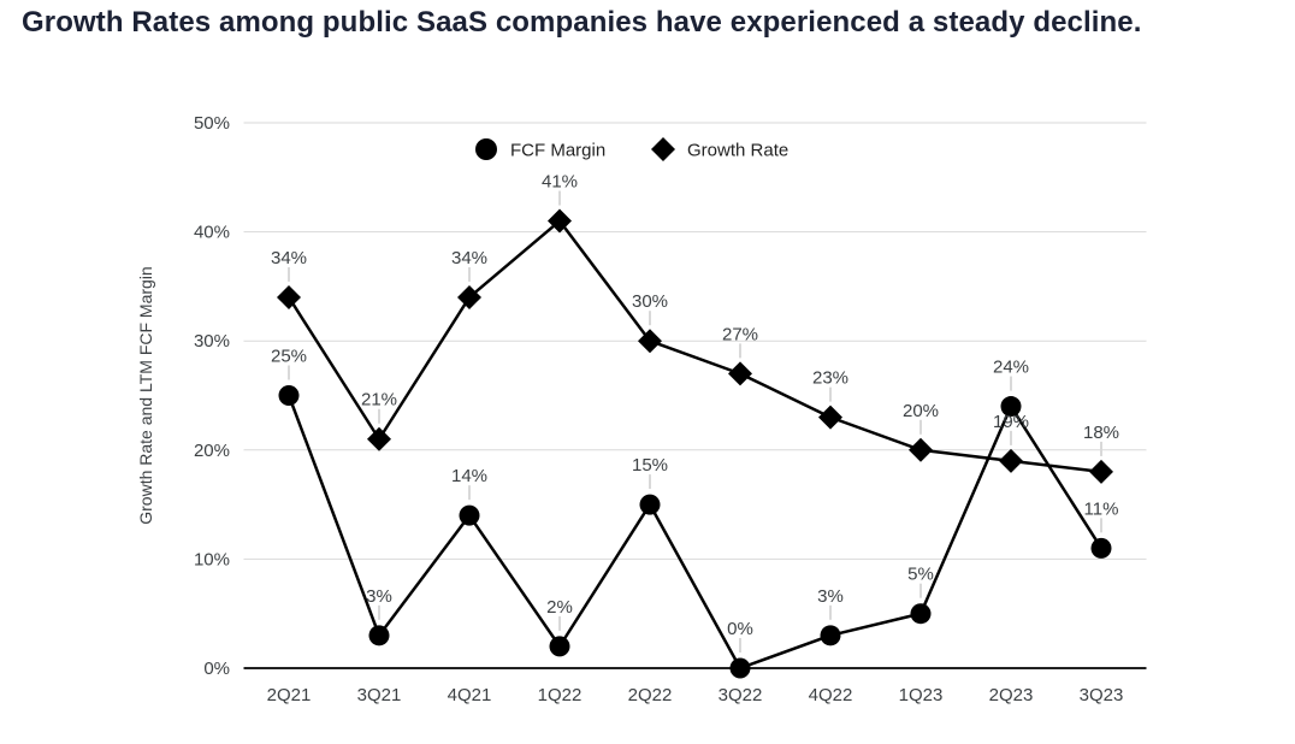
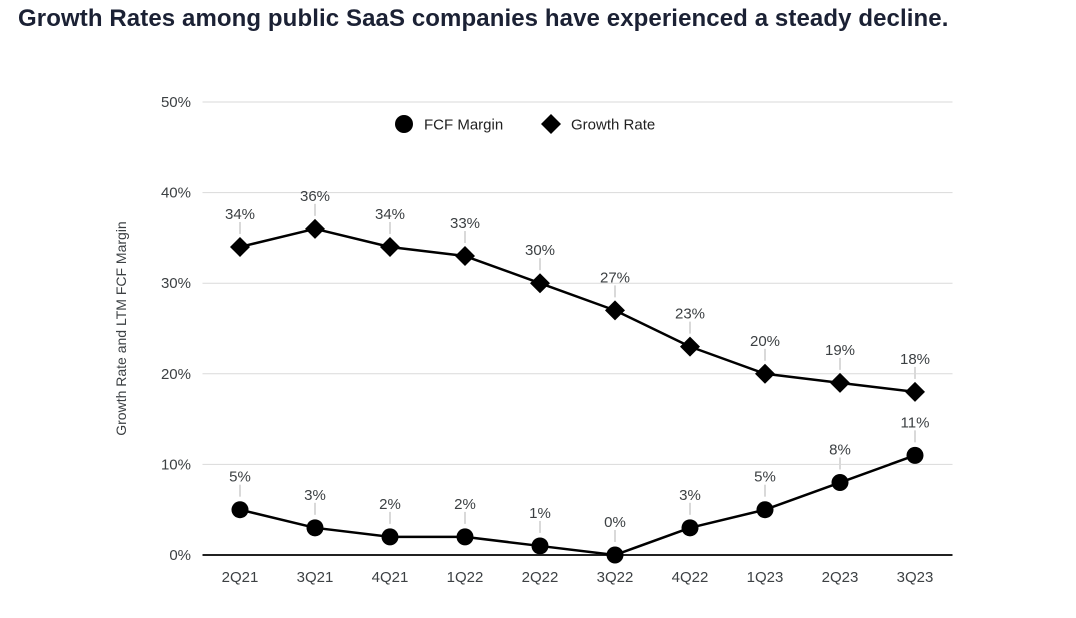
FCF Margin/2Q21: 25% -> 5%
Growth Rate/3Q21: 21% -> 36%
FCF Margin/4Q21: 14% -> 2%
Growth Rate/1Q22: 41% -> 33%
FCF Margin/2Q22: 15% -> 1%
FCF Margin/2Q23: 24% -> 8%
